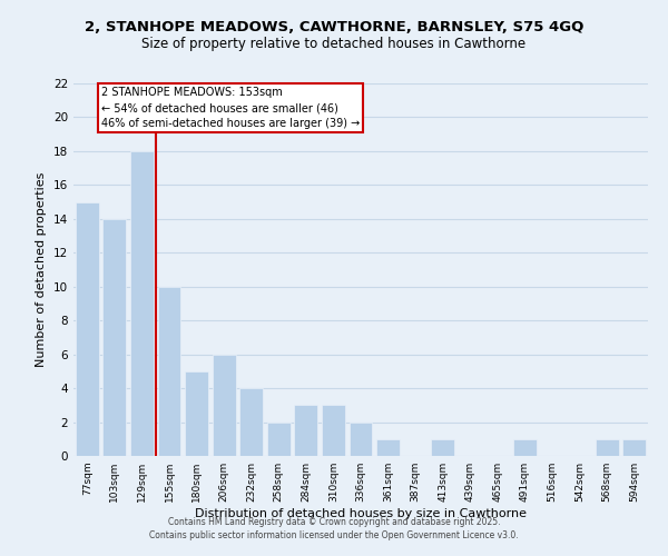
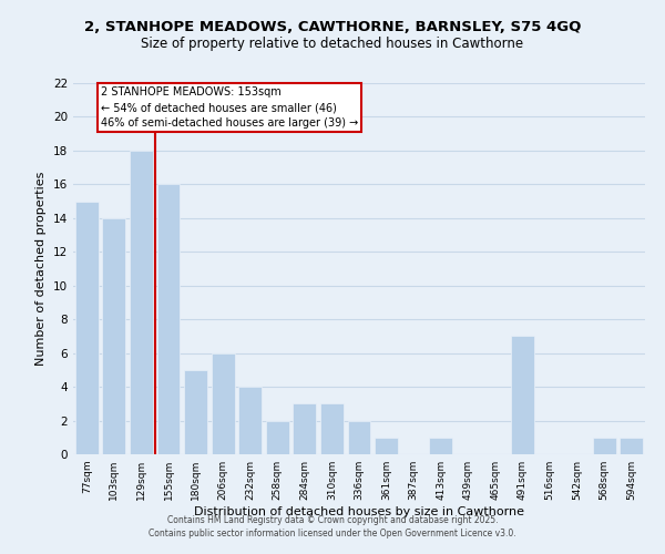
155sqm: 10 -> 16
491sqm: 1 -> 7
